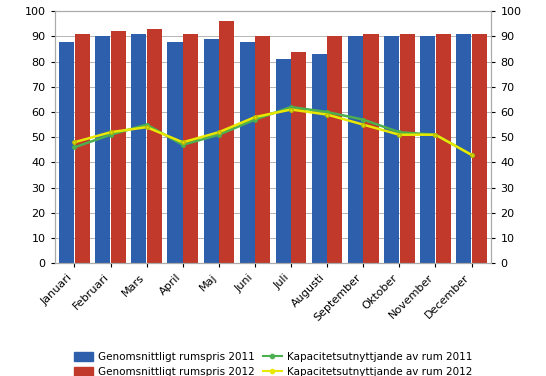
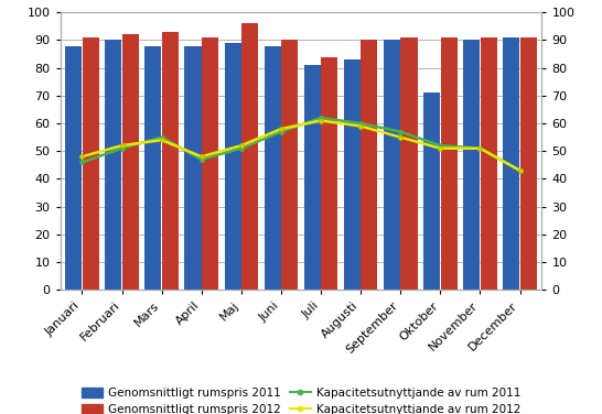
Genomsnittligt rumspris 2011/Mars: 91 -> 88
Genomsnittligt rumspris 2011/Oktober: 90 -> 71
